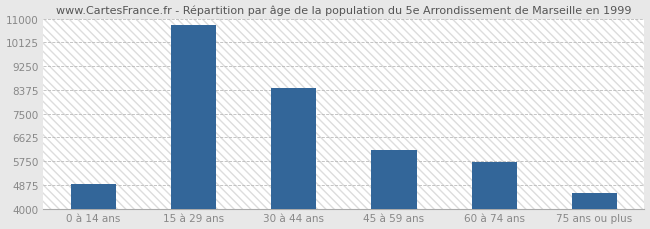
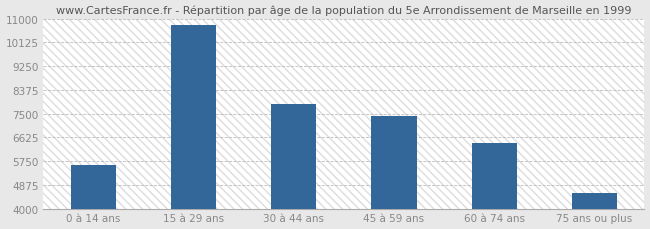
0 à 14 ans: 4900 -> 5600
30 à 44 ans: 8450 -> 7850
45 à 59 ans: 6150 -> 7400
60 à 74 ans: 5700 -> 6400
